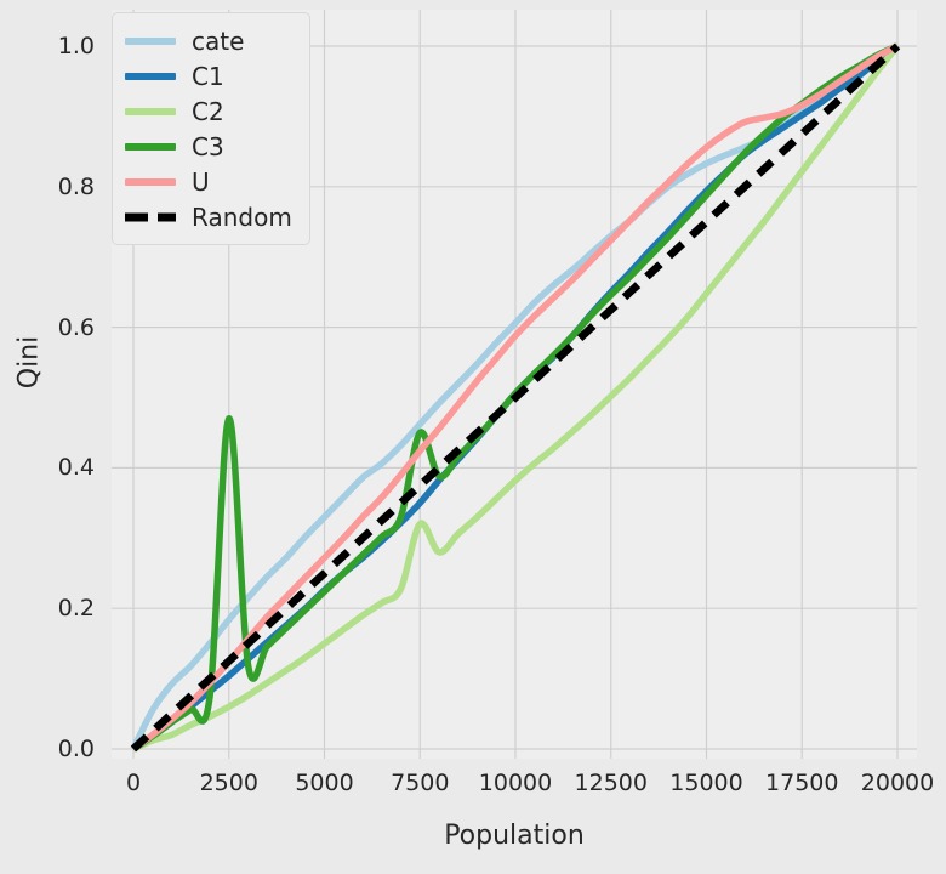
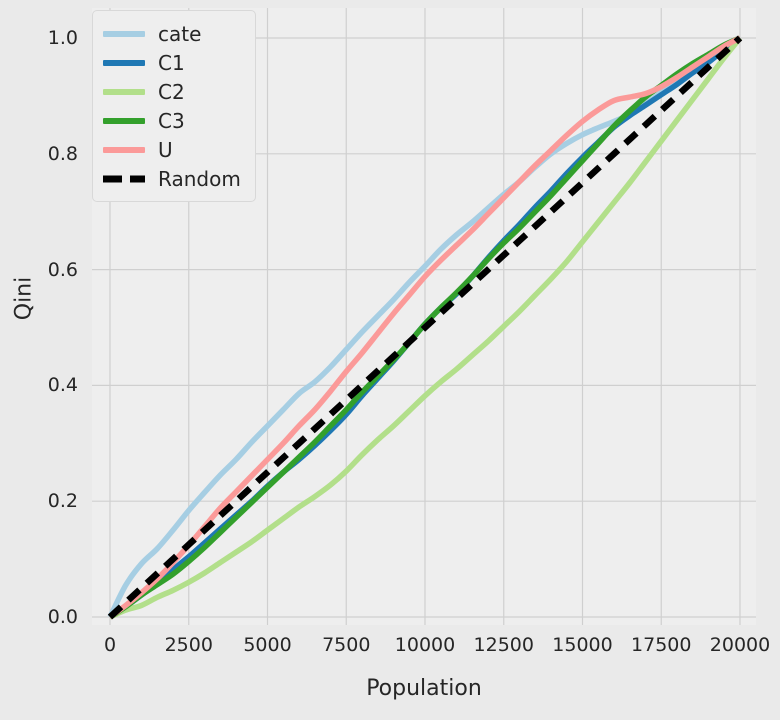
C3/2500: 0.47 -> 0.10
C2/7500: 0.32 -> 0.25
C3/7500: 0.45 -> 0.36
